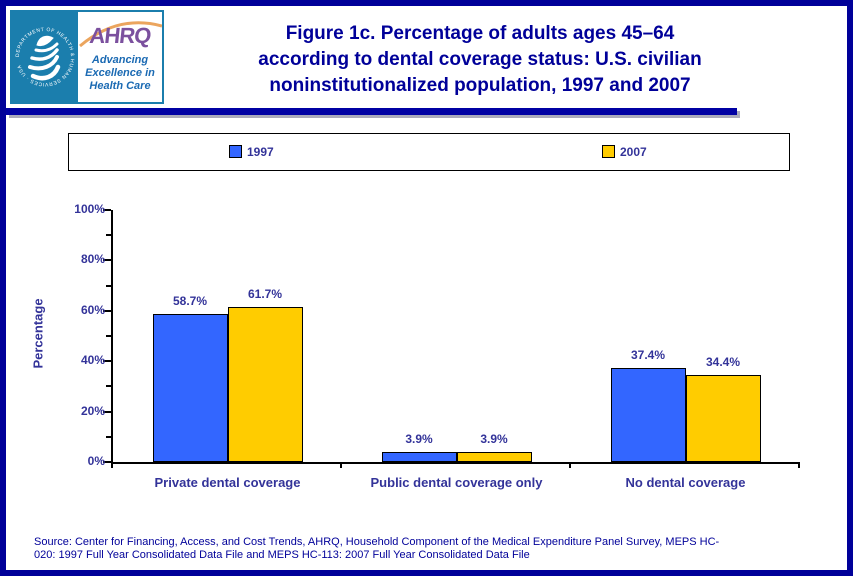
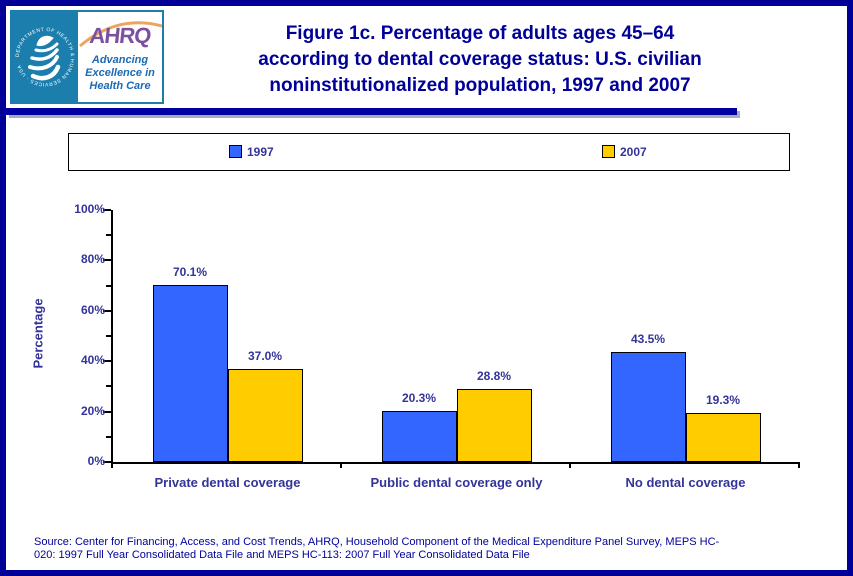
1997/Private dental coverage: 58.7% -> 70.1%
2007/Private dental coverage: 61.7% -> 37.0%
1997/Public dental coverage only: 3.9% -> 20.3%
2007/Public dental coverage only: 3.9% -> 28.8%
1997/No dental coverage: 37.4% -> 43.5%
2007/No dental coverage: 34.4% -> 19.3%
